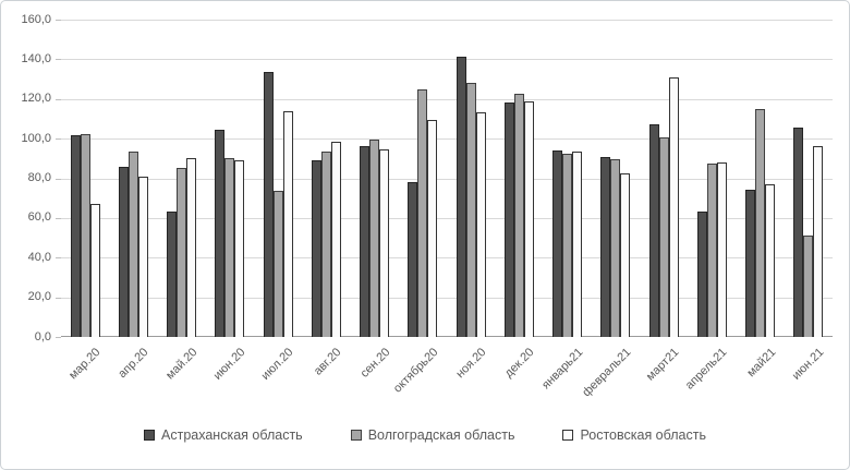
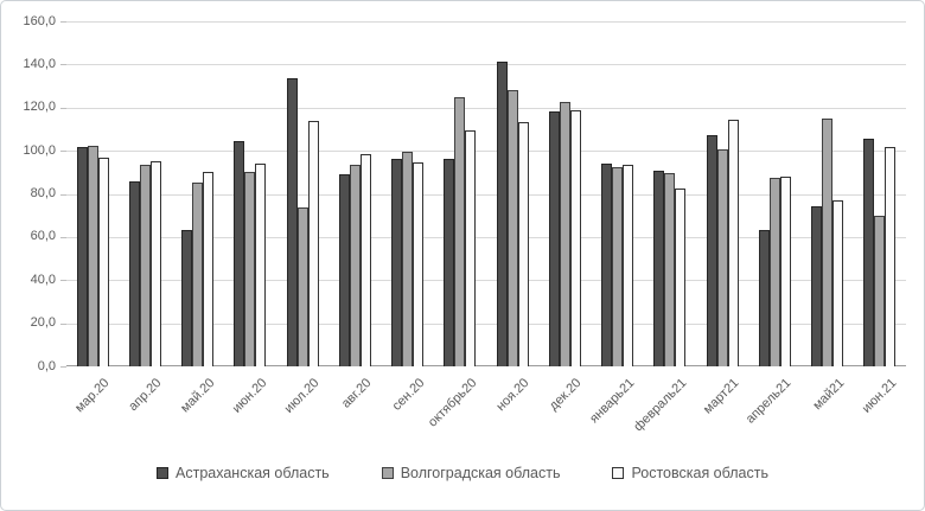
Ростовская область/мар.20: 67 -> 97
Ростовская область/апр.20: 81 -> 95
Ростовская область/июн.20: 89 -> 94
Астраханская область/октябрь20: 78 -> 96
Ростовская область/март21: 131 -> 114
Волгоградская область/июн.21: 51 -> 70
Ростовская область/июн.21: 96 -> 102
